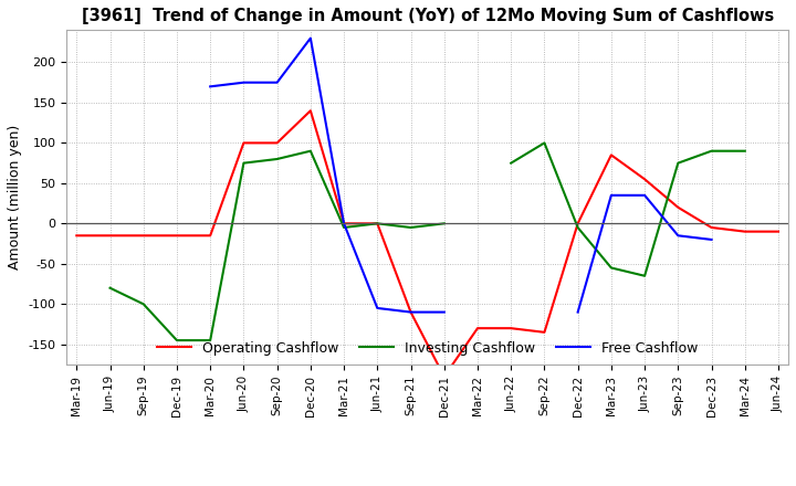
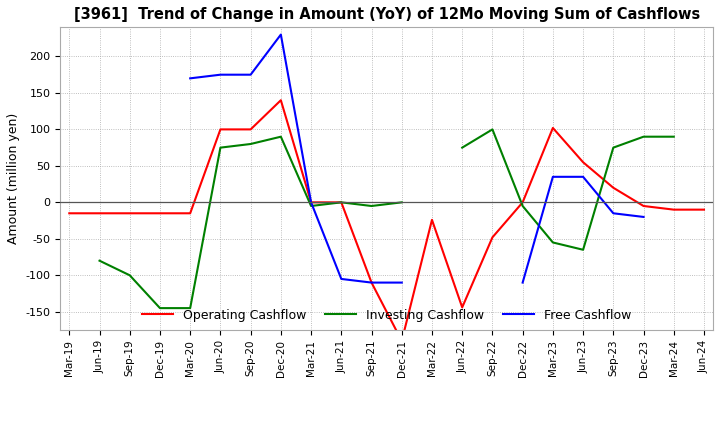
Operating Cashflow/Mar-22: -130 -> -24
Operating Cashflow/Jun-22: -130 -> -144
Operating Cashflow/Sep-22: -135 -> -48
Operating Cashflow/Mar-23: 85 -> 102
